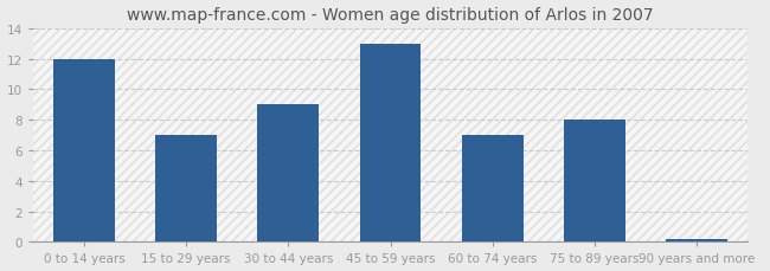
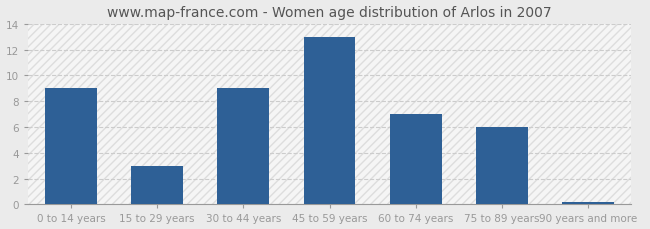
0 to 14 years: 12.0 -> 9.0
15 to 29 years: 7.0 -> 3.0
75 to 89 years: 8.0 -> 6.0
